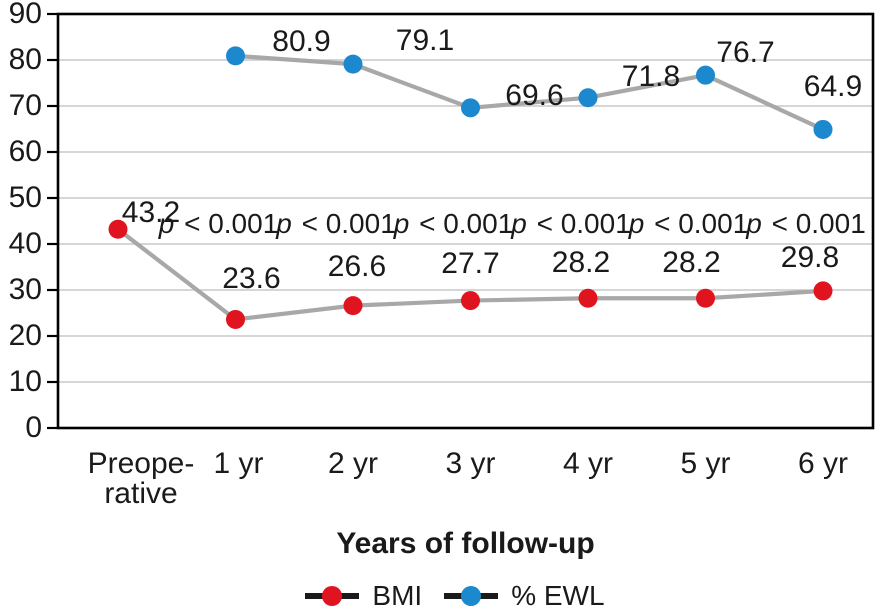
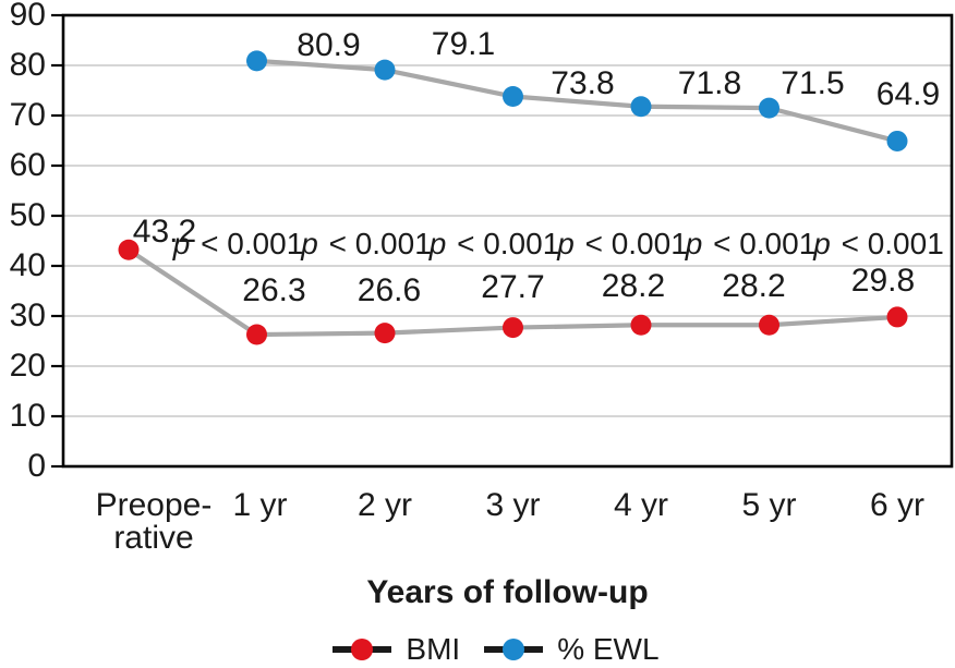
BMI/1 yr: 23.6 -> 26.3
% EWL/3 yr: 69.6 -> 73.8
% EWL/5 yr: 76.7 -> 71.5
